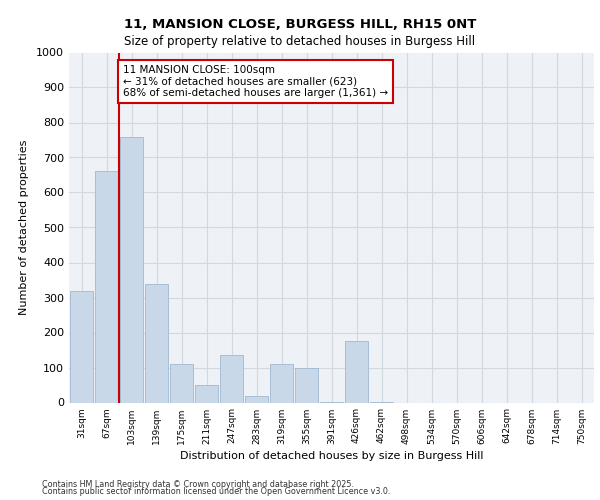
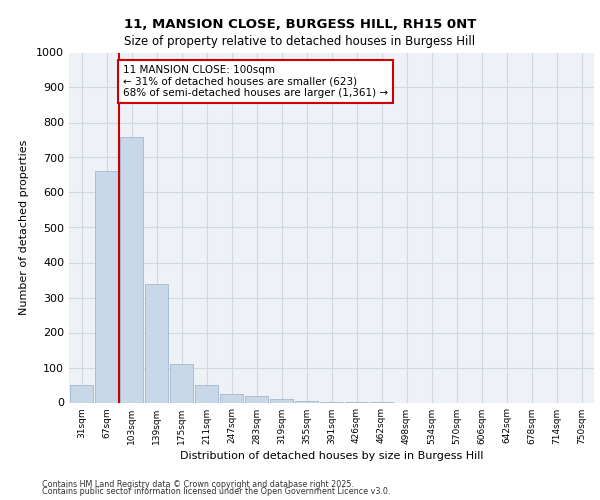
31sqm: 320 -> 50
247sqm: 135 -> 25
319sqm: 110 -> 10
355sqm: 100 -> 5
426sqm: 175 -> 1
